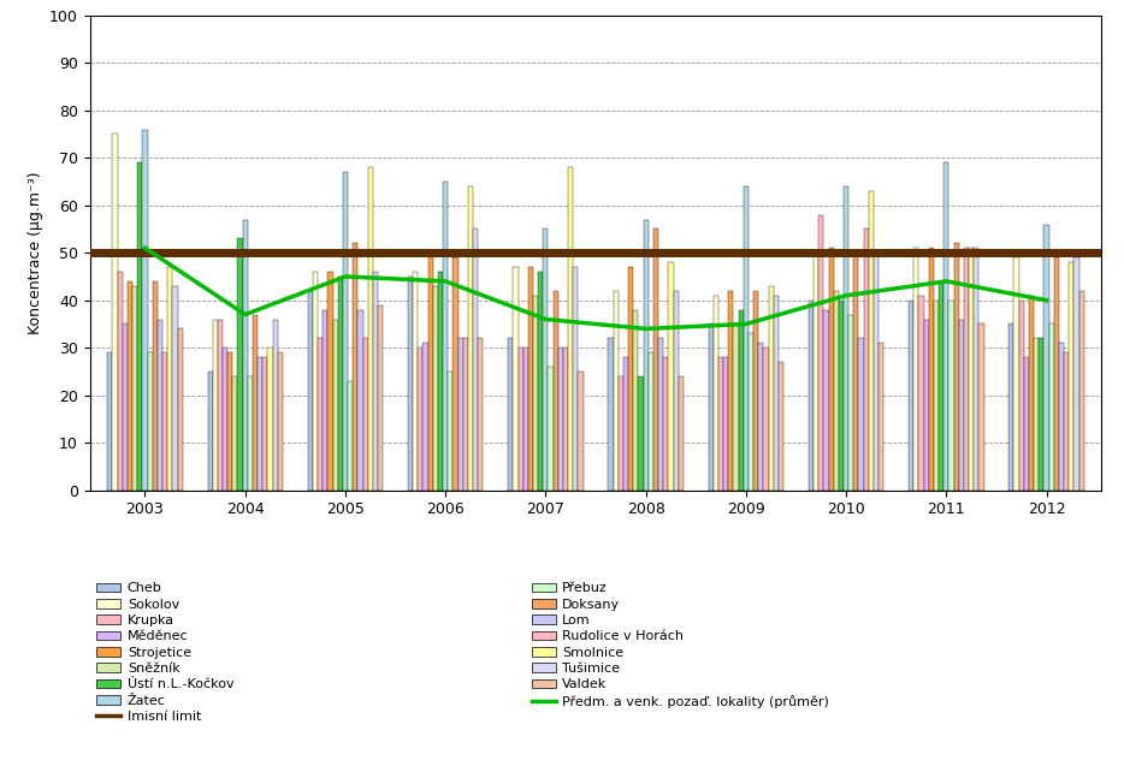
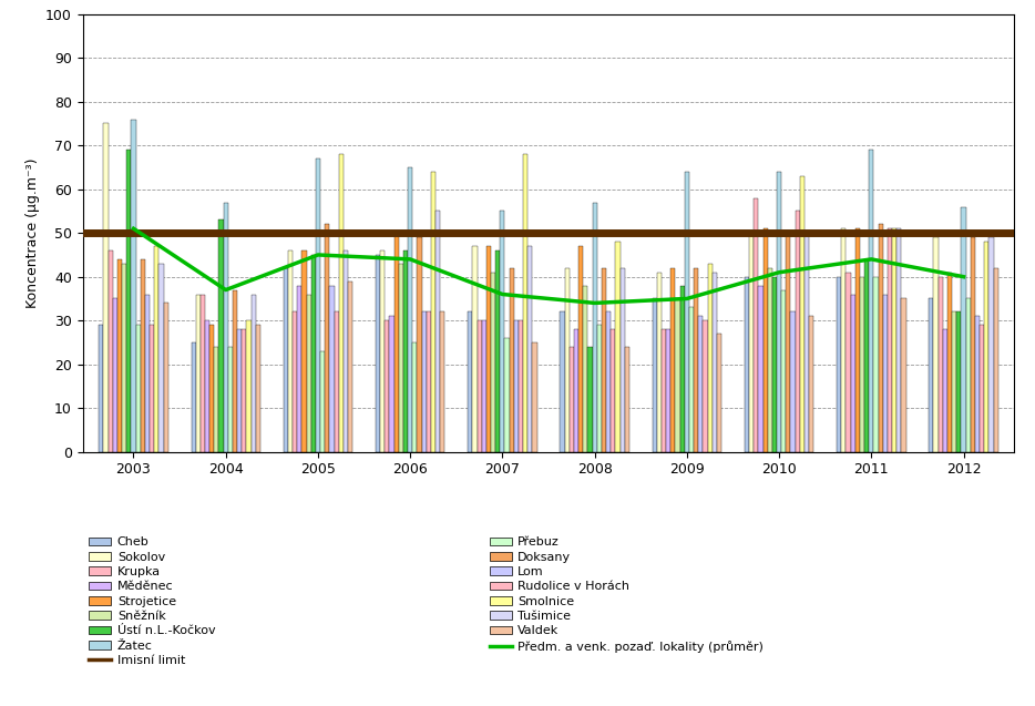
Doksany/2008: 55 -> 42
